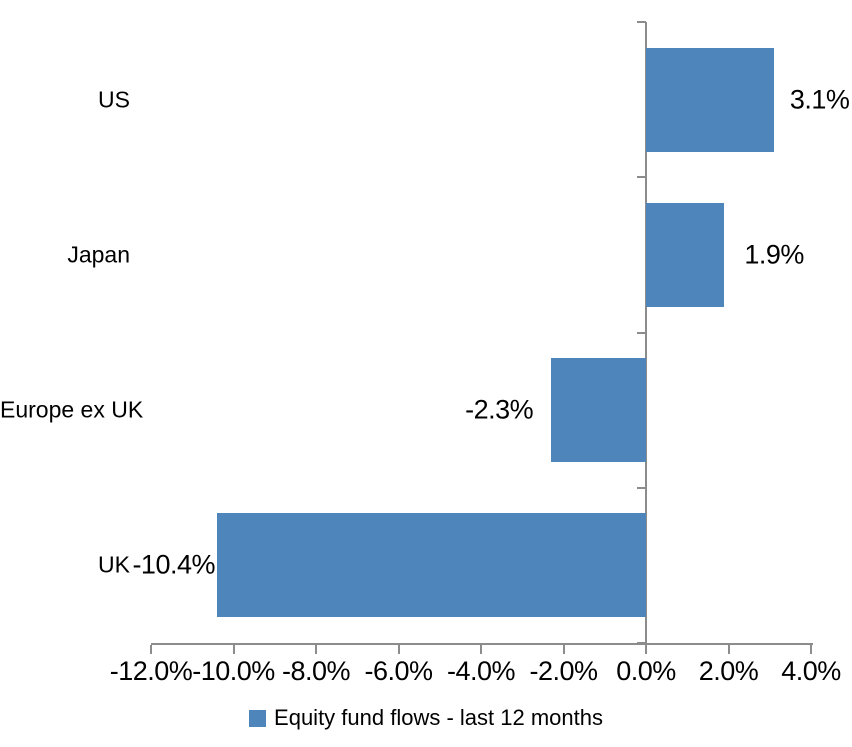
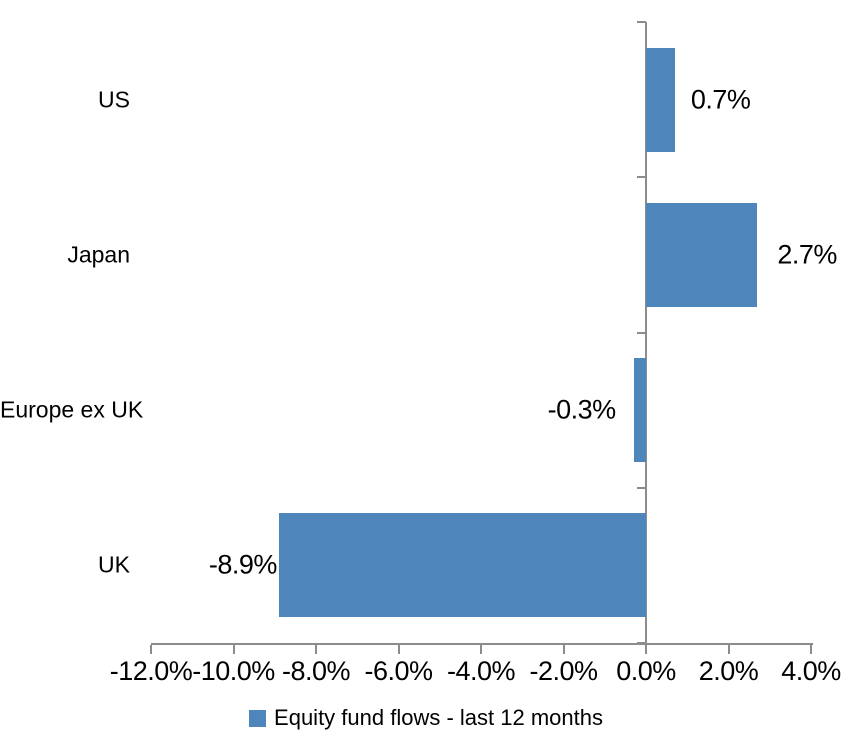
US: 3.1% -> 0.7%
Japan: 1.9% -> 2.7%
Europe ex UK: -2.3% -> -0.3%
UK: -10.4% -> -8.9%
